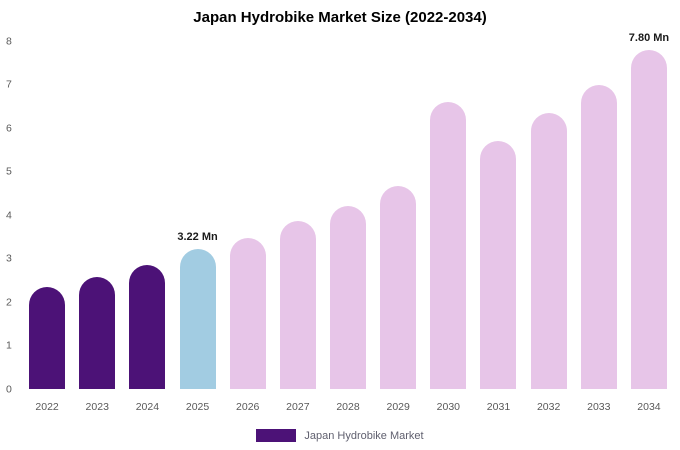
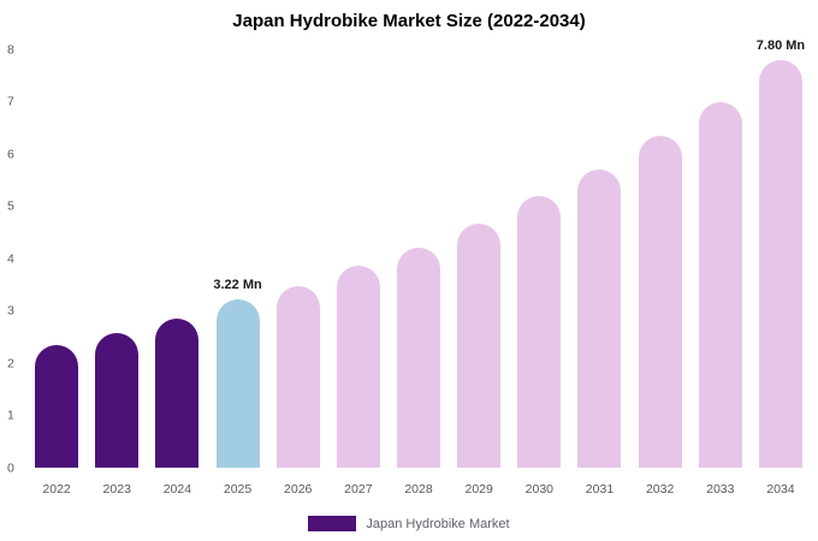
2030: 6.6 -> 5.2
